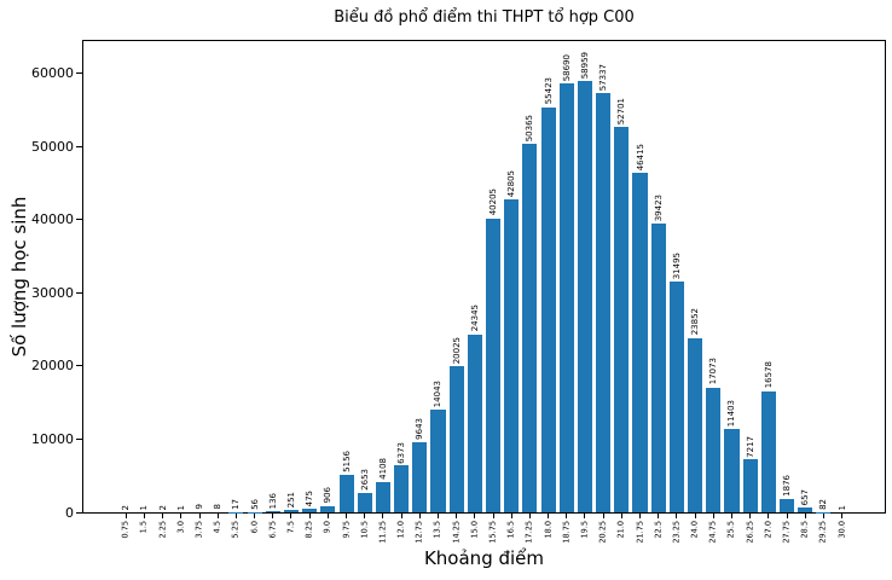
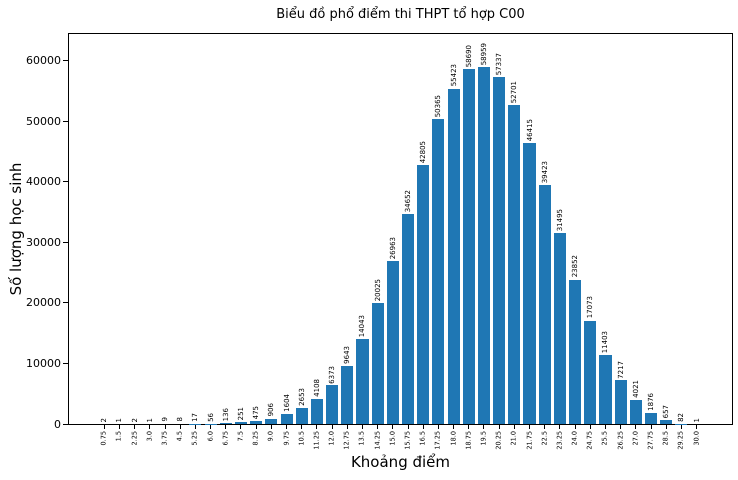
9.75: 5156 -> 1604
15.0: 24345 -> 26963
15.75: 40205 -> 34652
27.0: 16578 -> 4021
